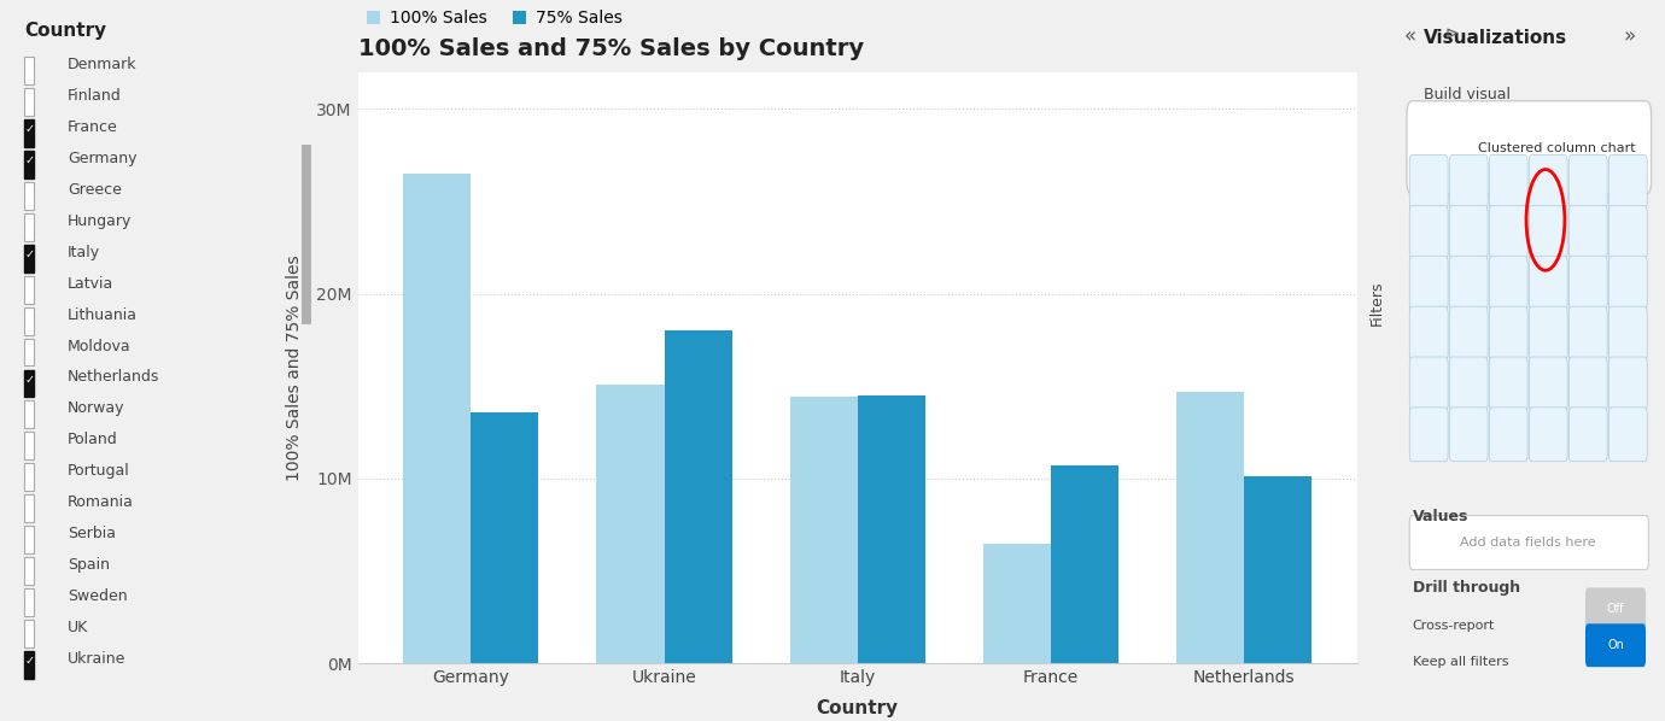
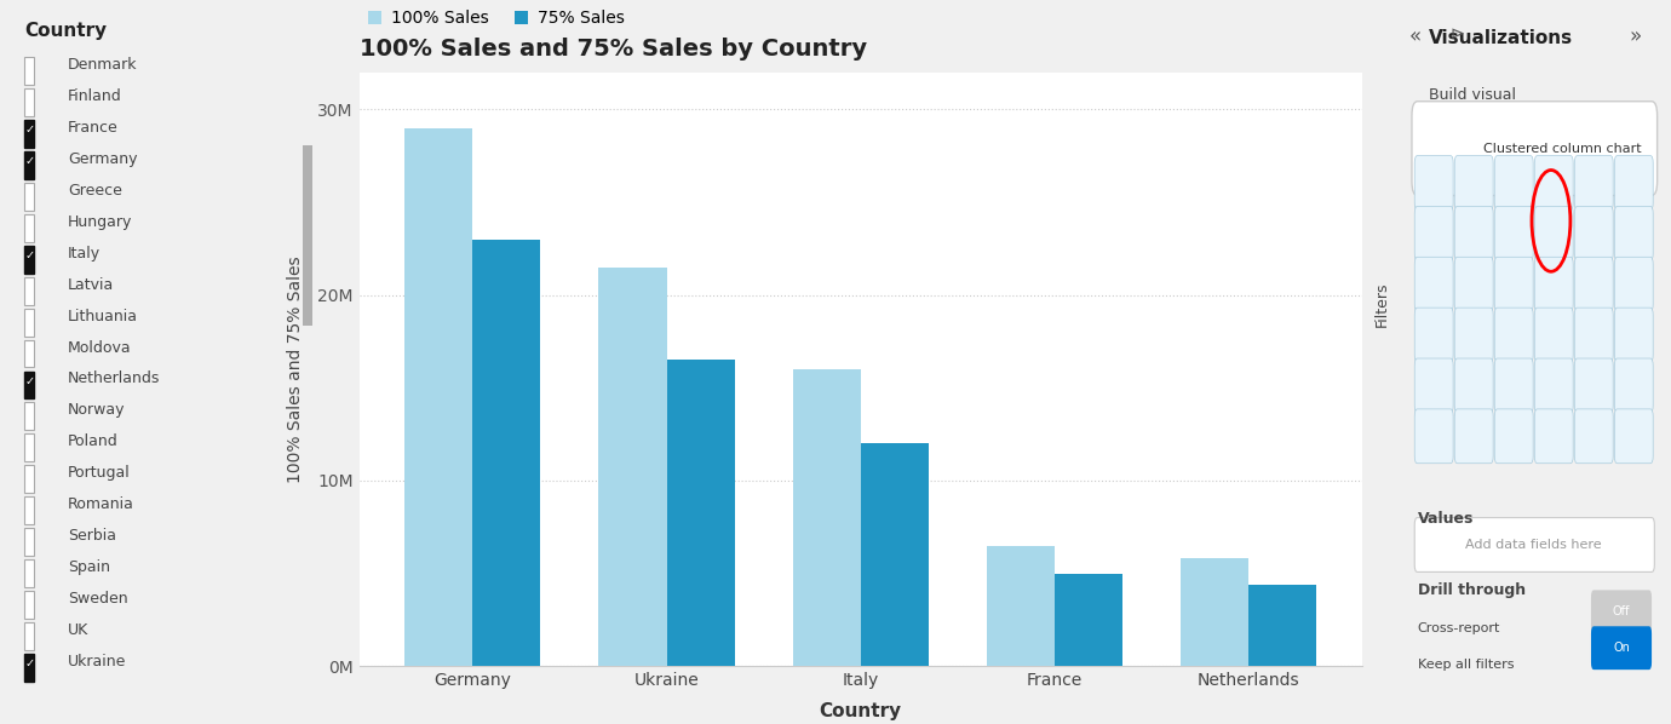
100% Sales/Germany: 26.5M -> 29.0M
75% Sales/Germany: 13.6M -> 23.0M
100% Sales/Ukraine: 15.1M -> 21.5M
75% Sales/Ukraine: 18.0M -> 16.5M
100% Sales/Italy: 14.4M -> 16.0M
75% Sales/Italy: 14.5M -> 12.0M
75% Sales/France: 10.7M -> 5.0M
100% Sales/Netherlands: 14.7M -> 5.8M
75% Sales/Netherlands: 10.1M -> 4.4M
